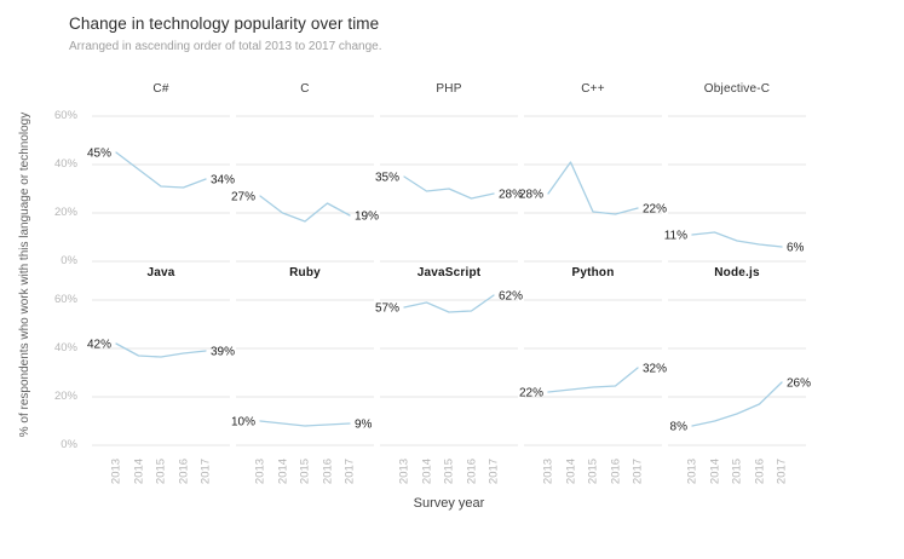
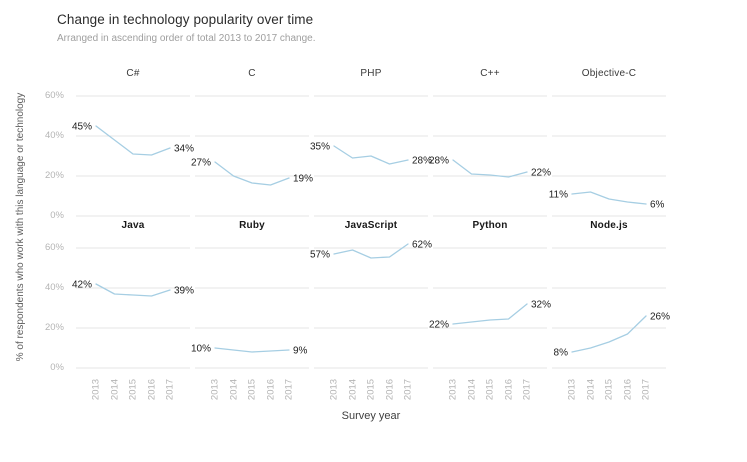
C++/2014: 41% -> 21%
C/2016: 24% -> 16%
Java/2016: 38% -> 36%
